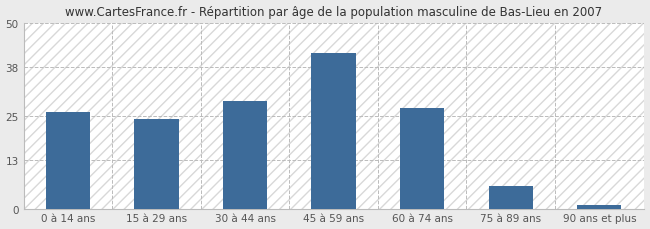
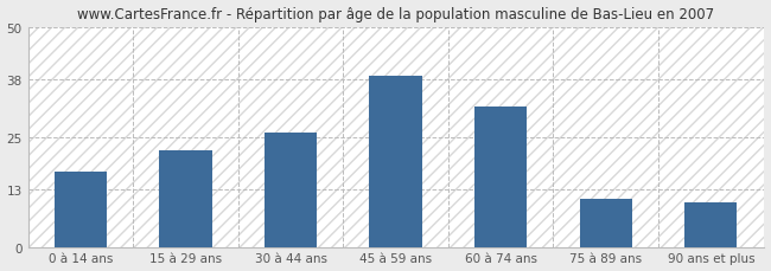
0 à 14 ans: 26 -> 17
15 à 29 ans: 24 -> 22
30 à 44 ans: 29 -> 26
45 à 59 ans: 42 -> 39
60 à 74 ans: 27 -> 32
75 à 89 ans: 6 -> 11
90 ans et plus: 1 -> 10
